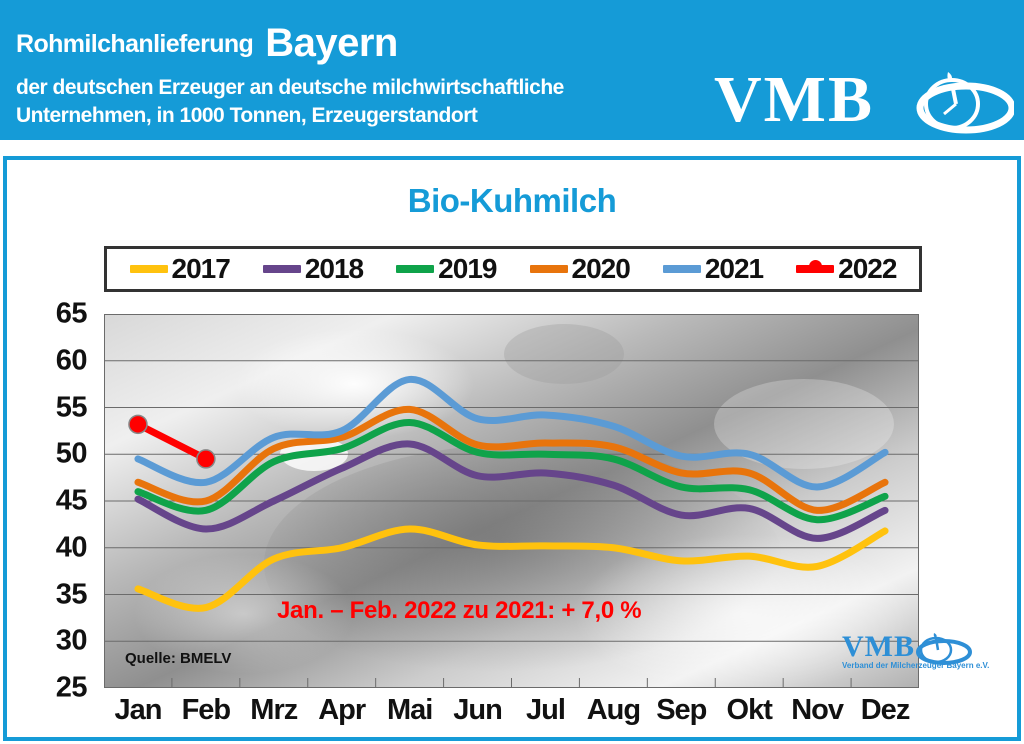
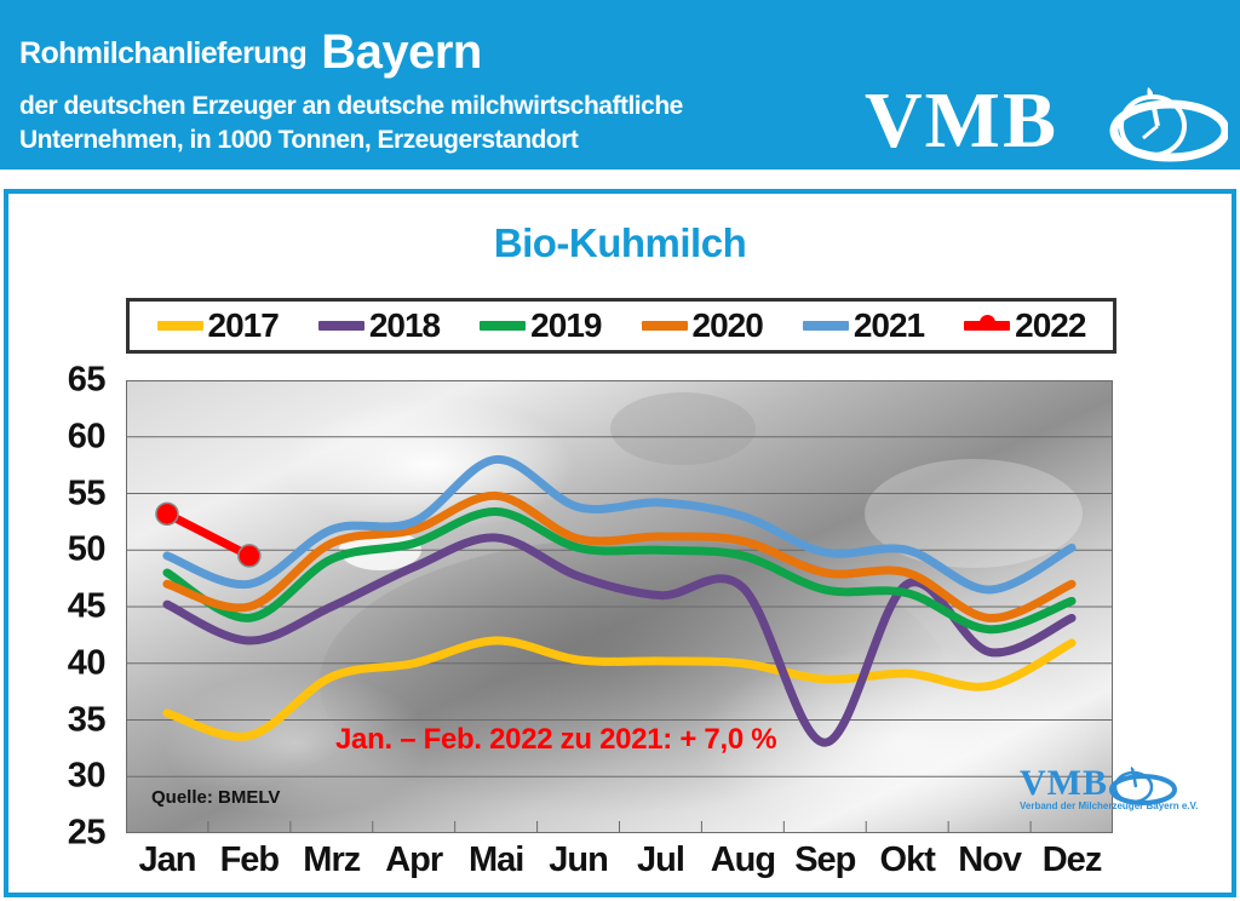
2019/Jan: 46 -> 48
2018/Jul: 48 -> 46
2018/Sep: 44 -> 33
2018/Okt: 44 -> 47
